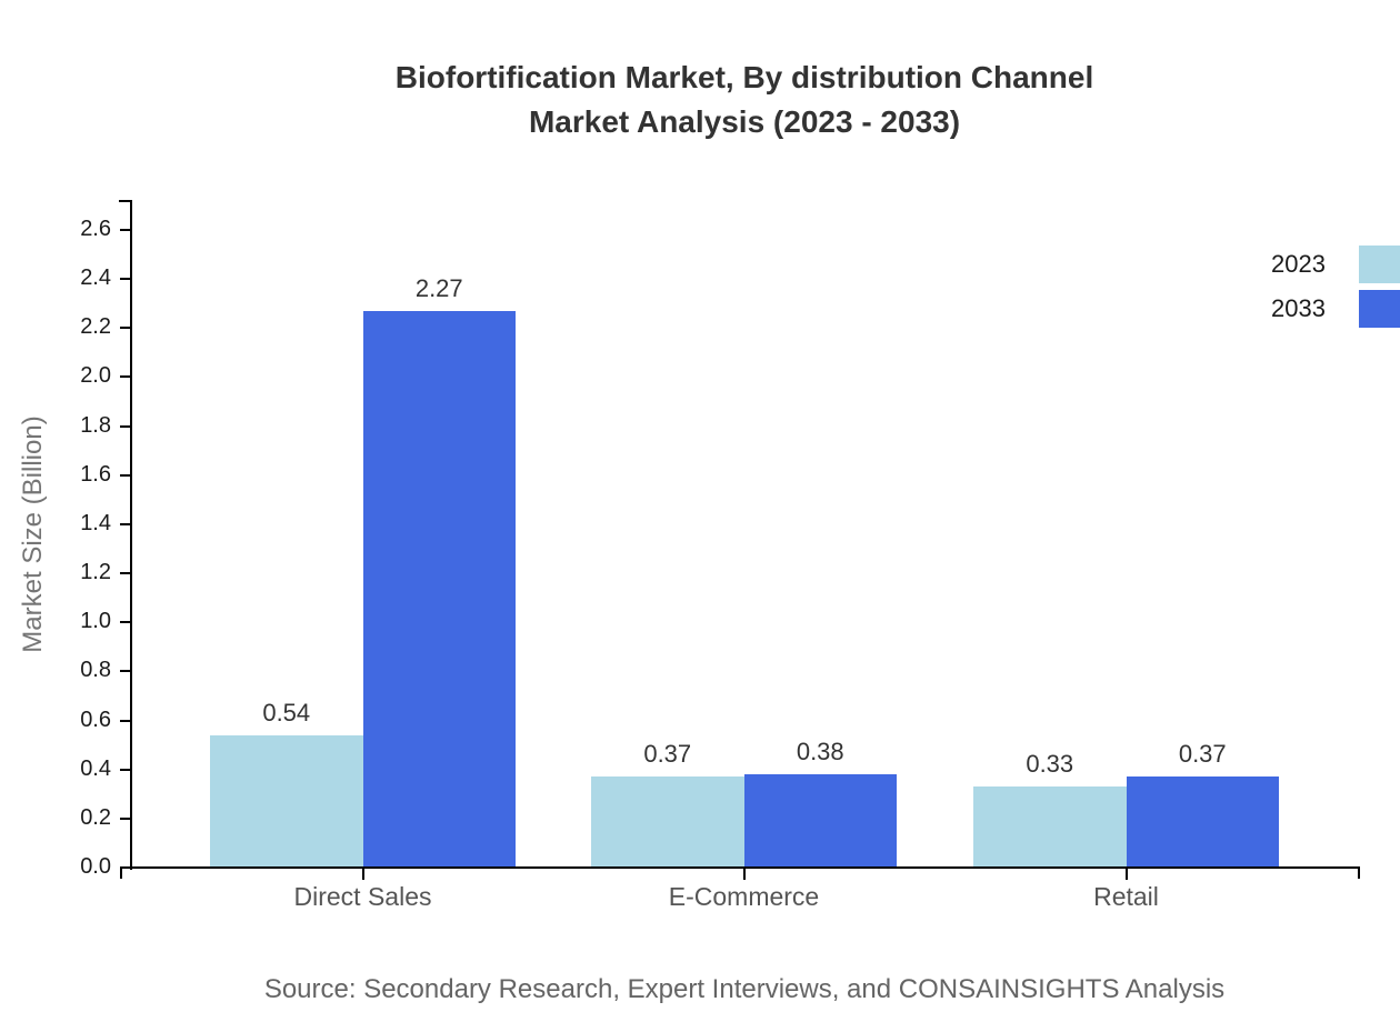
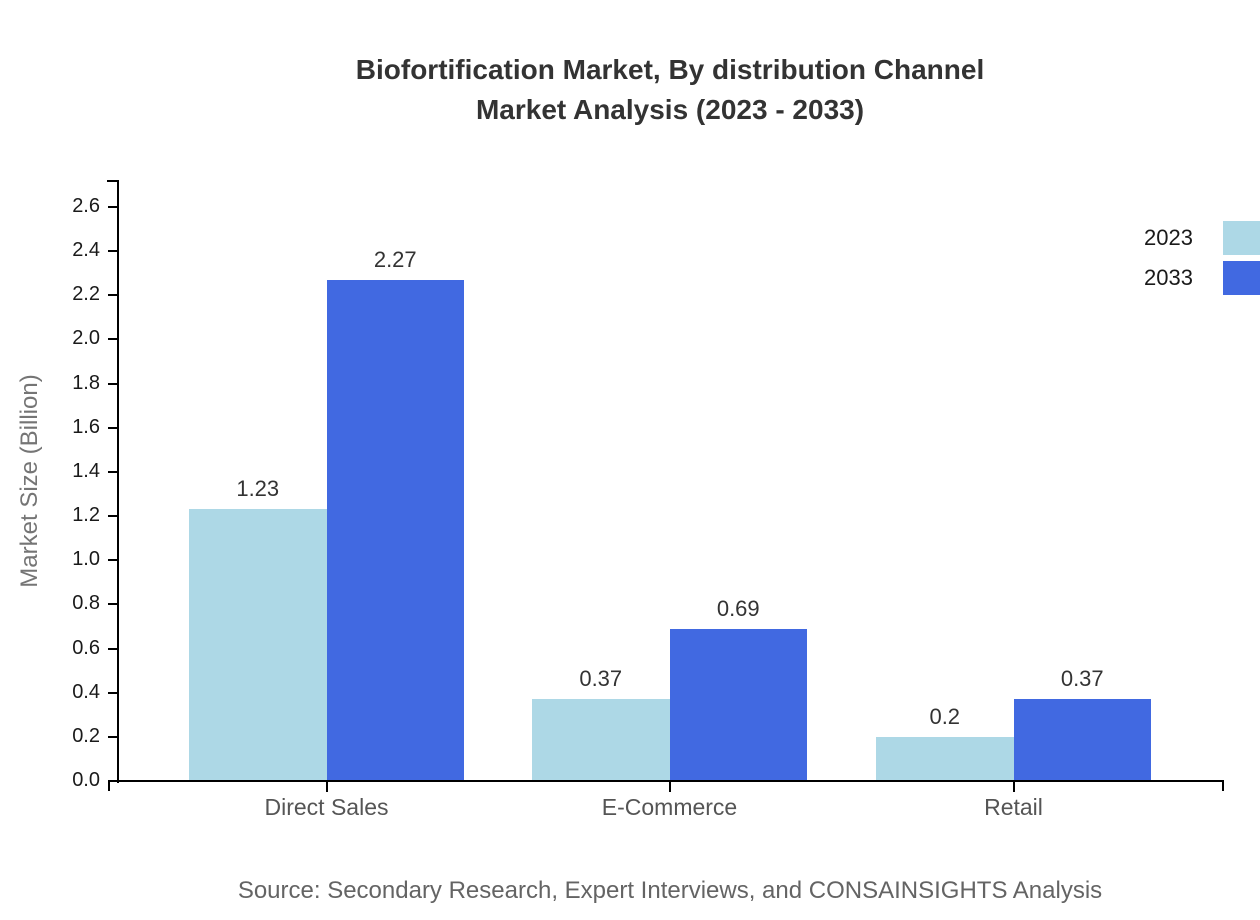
2023/Direct Sales: 0.54 -> 1.23
2033/E-Commerce: 0.38 -> 0.69
2023/Retail: 0.33 -> 0.2
